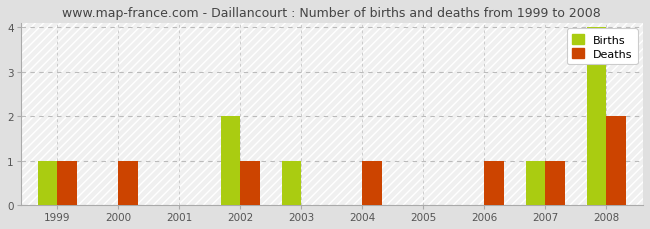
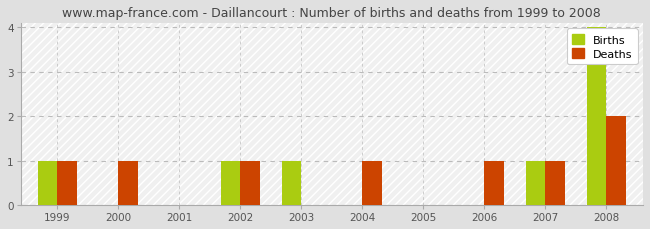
Births/2002: 2 -> 1
